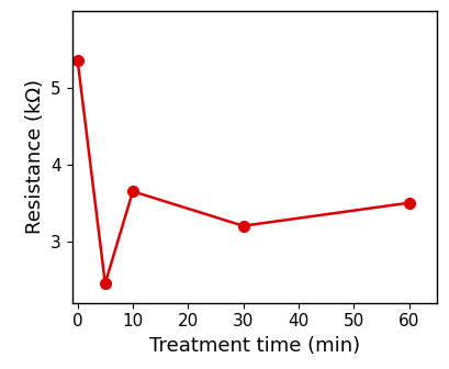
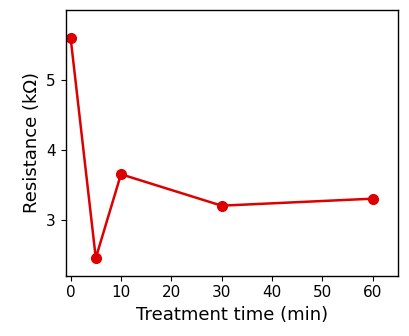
0: 5.36 -> 5.60
60: 3.50 -> 3.30
